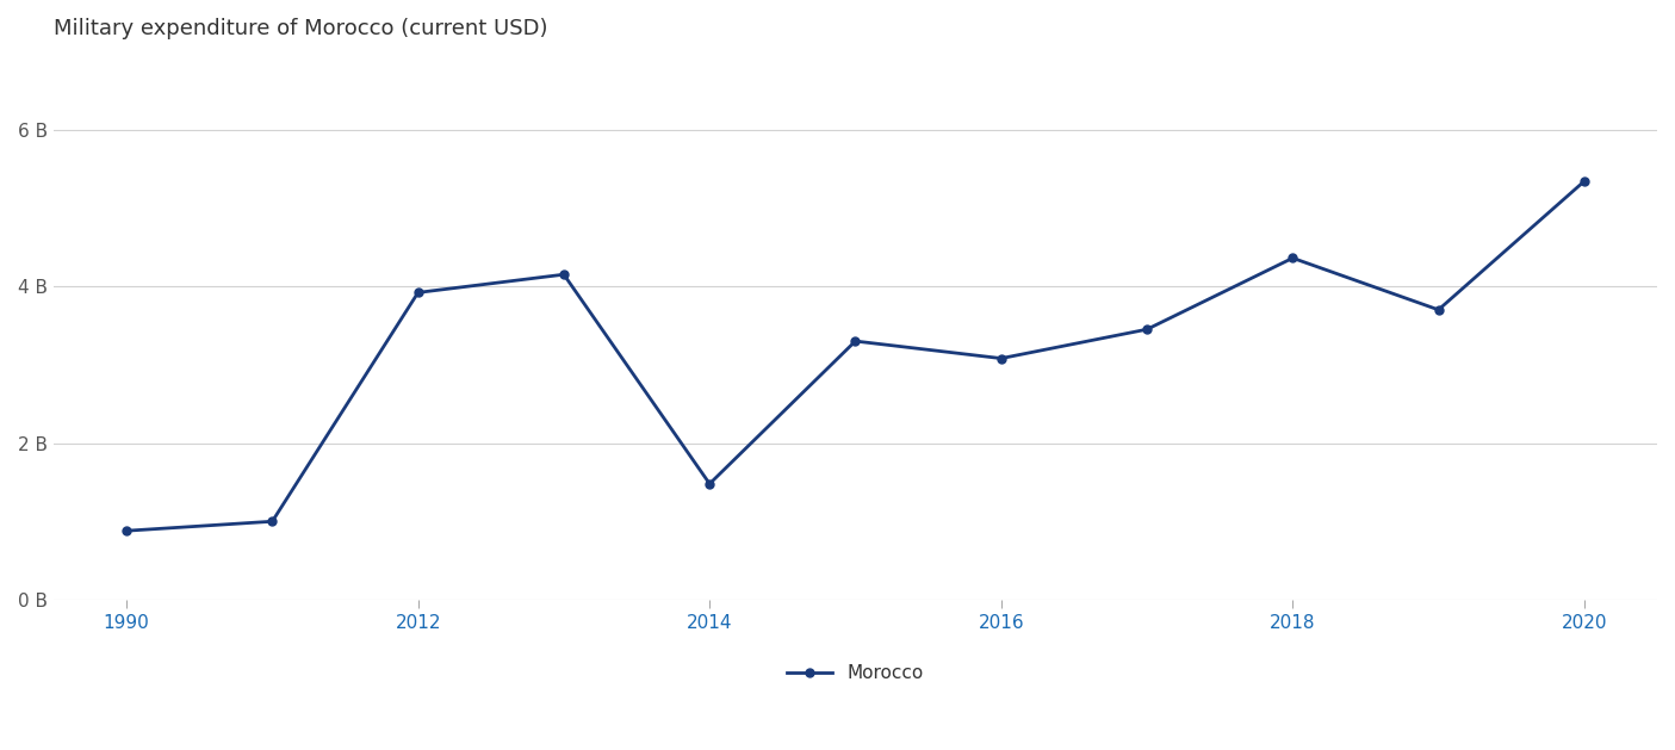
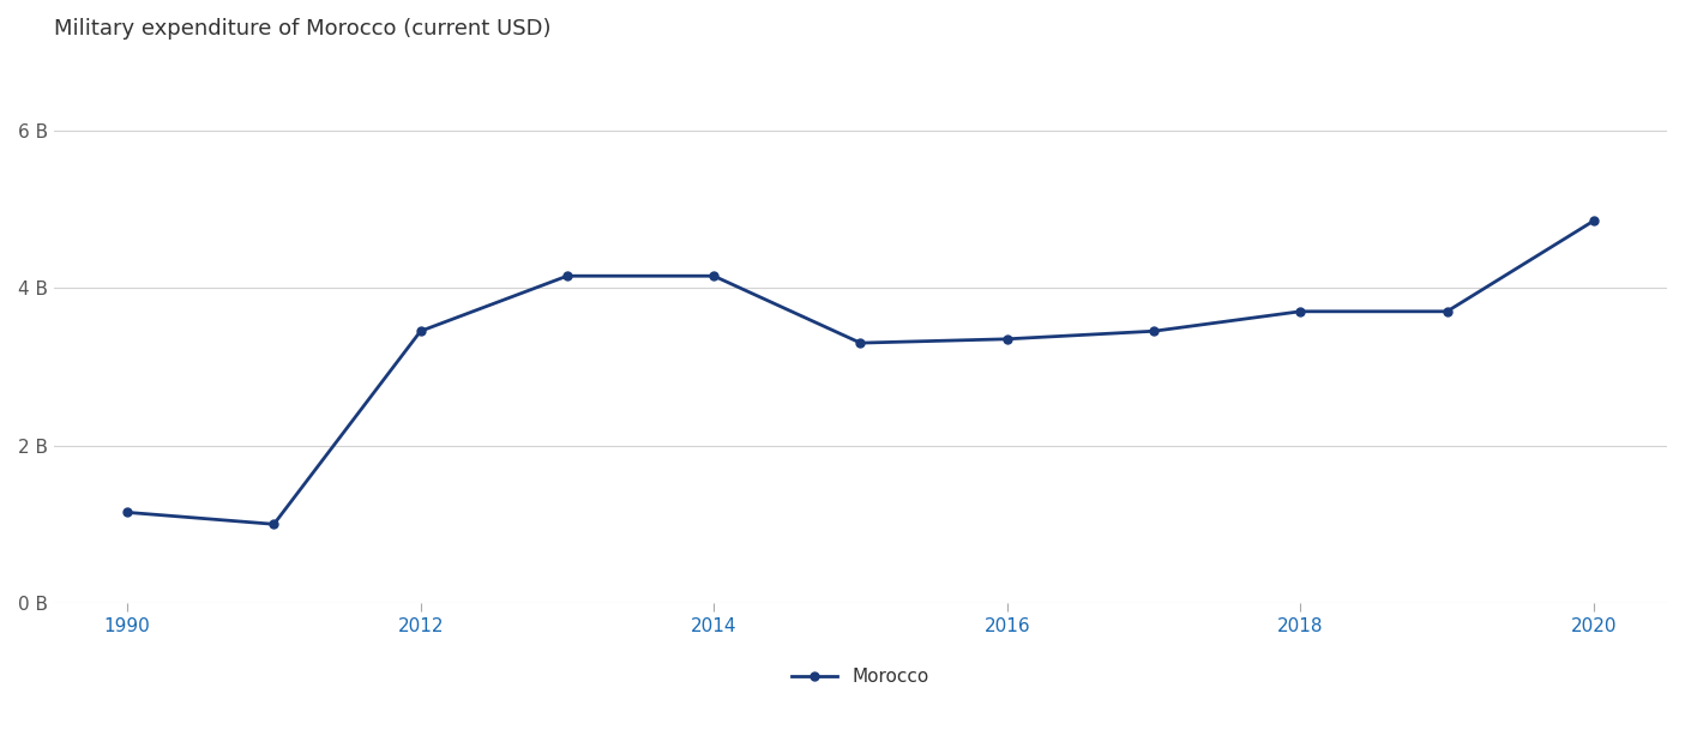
1990: 0.88 B -> 1.15 B
2012: 3.92 B -> 3.45 B
2014: 1.48 B -> 4.15 B
2016: 3.08 B -> 3.35 B
2018: 4.36 B -> 3.70 B
2020: 5.34 B -> 4.85 B
